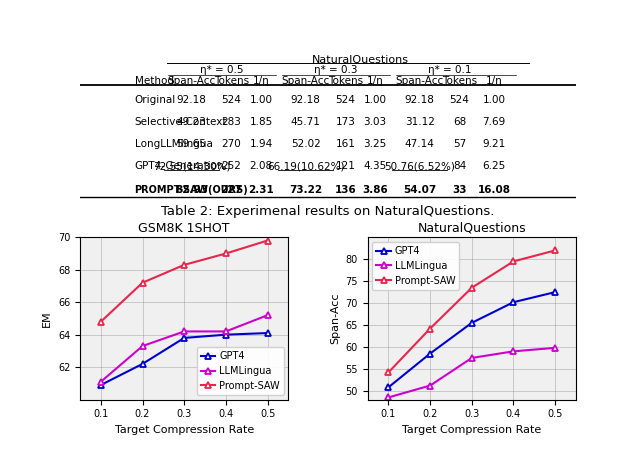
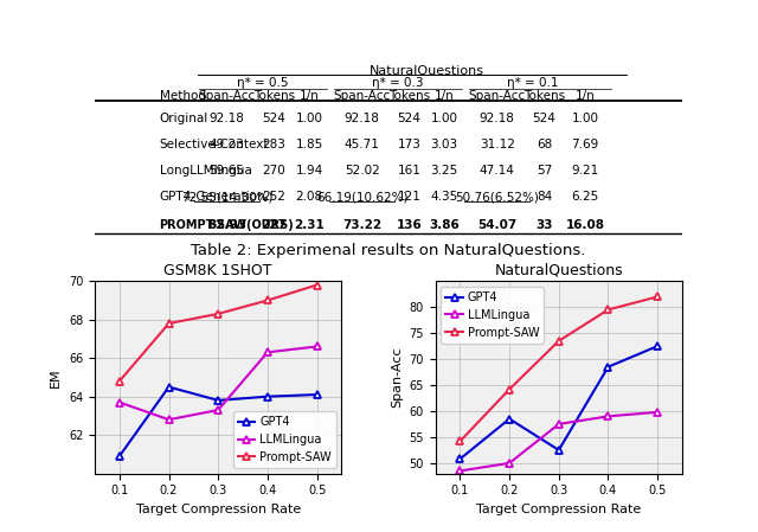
GSM8K 1SHOT/LLMLingua/0.1: 61.1 -> 63.7
GSM8K 1SHOT/GPT4/0.2: 62.2 -> 64.5
GSM8K 1SHOT/LLMLingua/0.2: 63.3 -> 62.8
GSM8K 1SHOT/Prompt-SAW/0.2: 67.2 -> 67.8
GSM8K 1SHOT/LLMLingua/0.3: 64.2 -> 63.3
GSM8K 1SHOT/LLMLingua/0.4: 64.2 -> 66.3
GSM8K 1SHOT/LLMLingua/0.5: 65.2 -> 66.6
NaturalQuestions/LLMLingua/0.2: 51.2 -> 50.0
NaturalQuestions/GPT4/0.3: 65.5 -> 52.5
NaturalQuestions/GPT4/0.4: 70.2 -> 68.5
